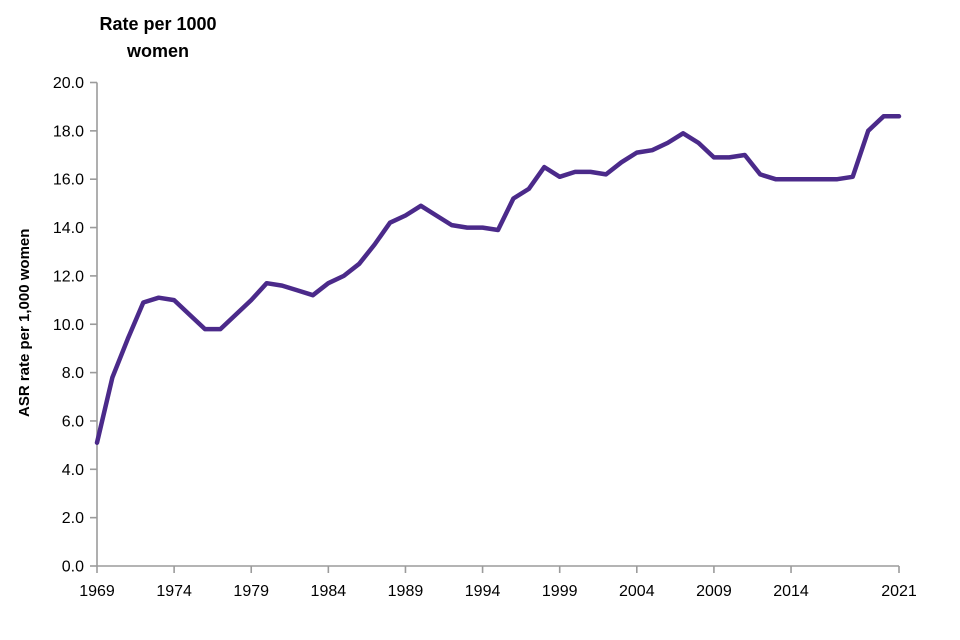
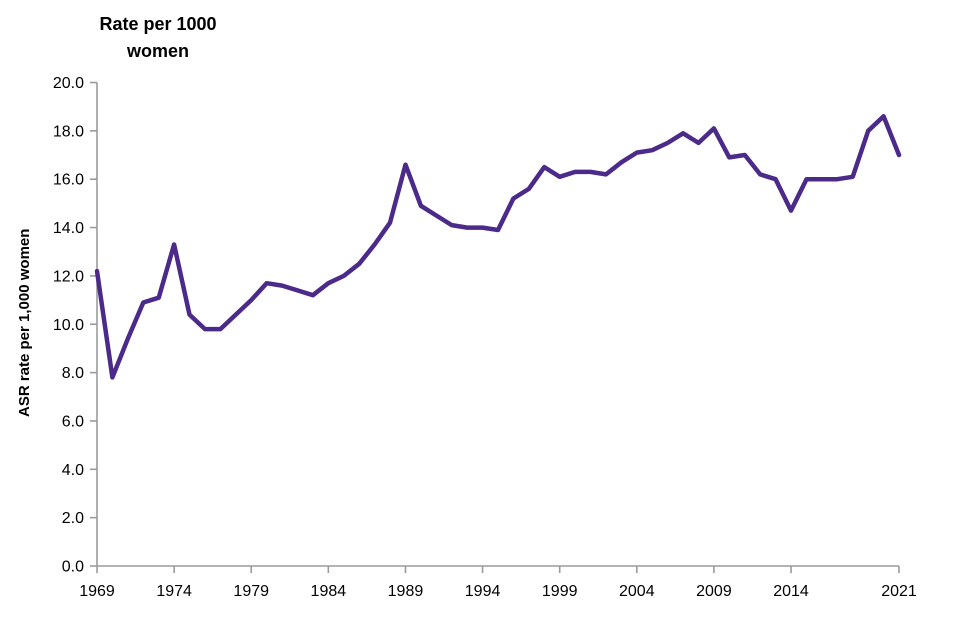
1969: 5.1 -> 12.2
1974: 11.0 -> 13.3
1989: 14.5 -> 16.6
2009: 16.9 -> 18.1
2014: 16.0 -> 14.7
2021: 18.6 -> 17.0
